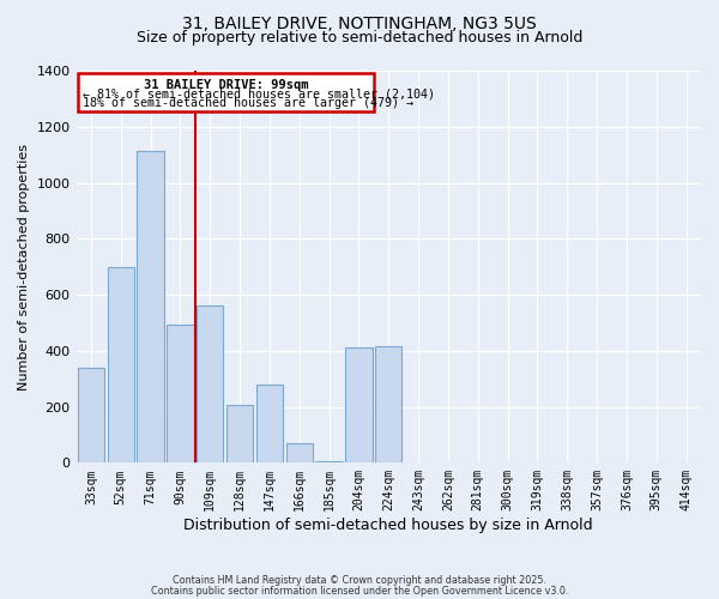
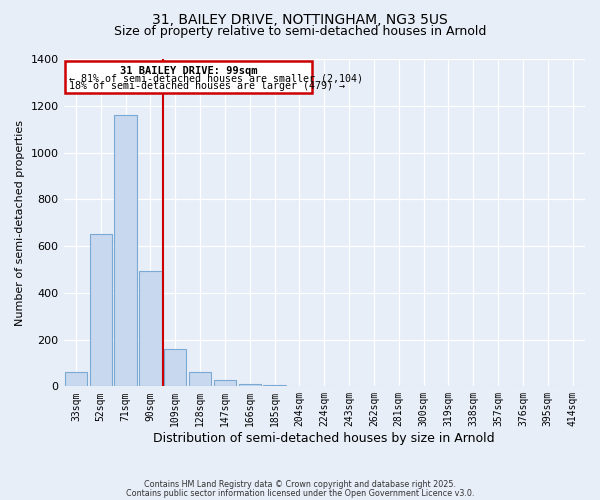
33sqm: 340 -> 60
52sqm: 700 -> 650
71sqm: 1115 -> 1160
109sqm: 560 -> 160
128sqm: 205 -> 62
147sqm: 280 -> 25
166sqm: 70 -> 12
204sqm: 410 -> 2
224sqm: 415 -> 1
